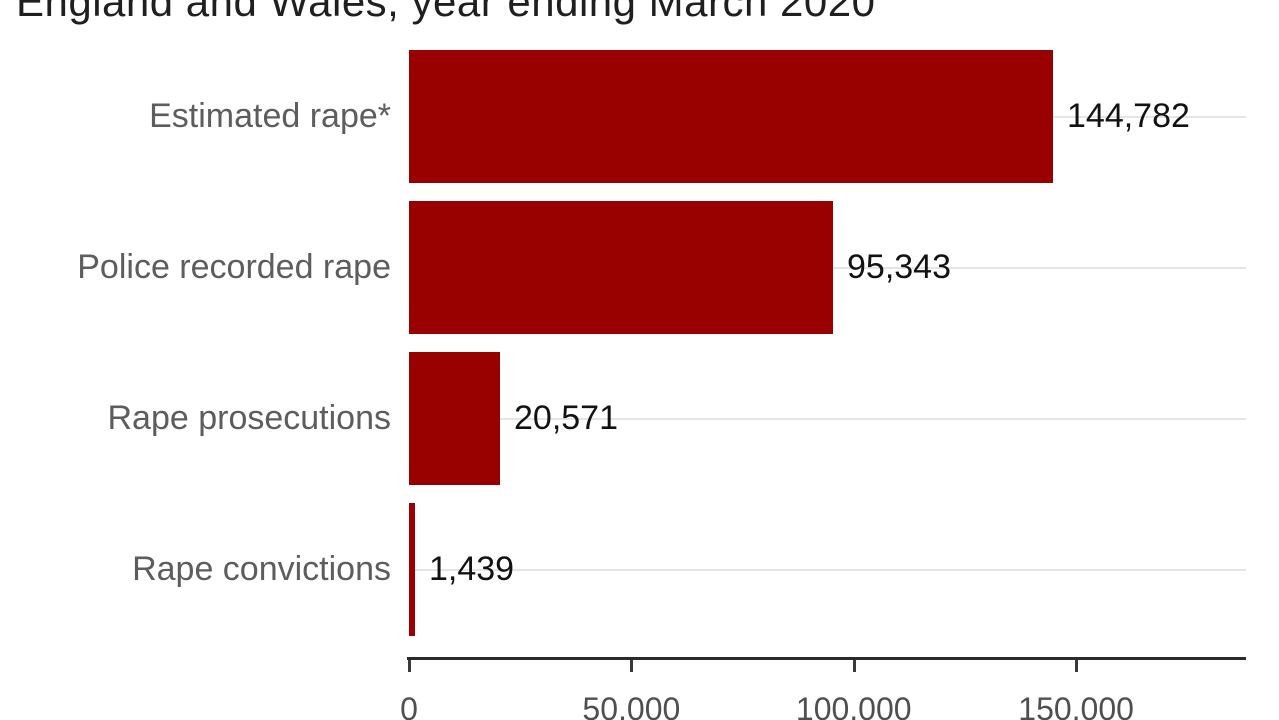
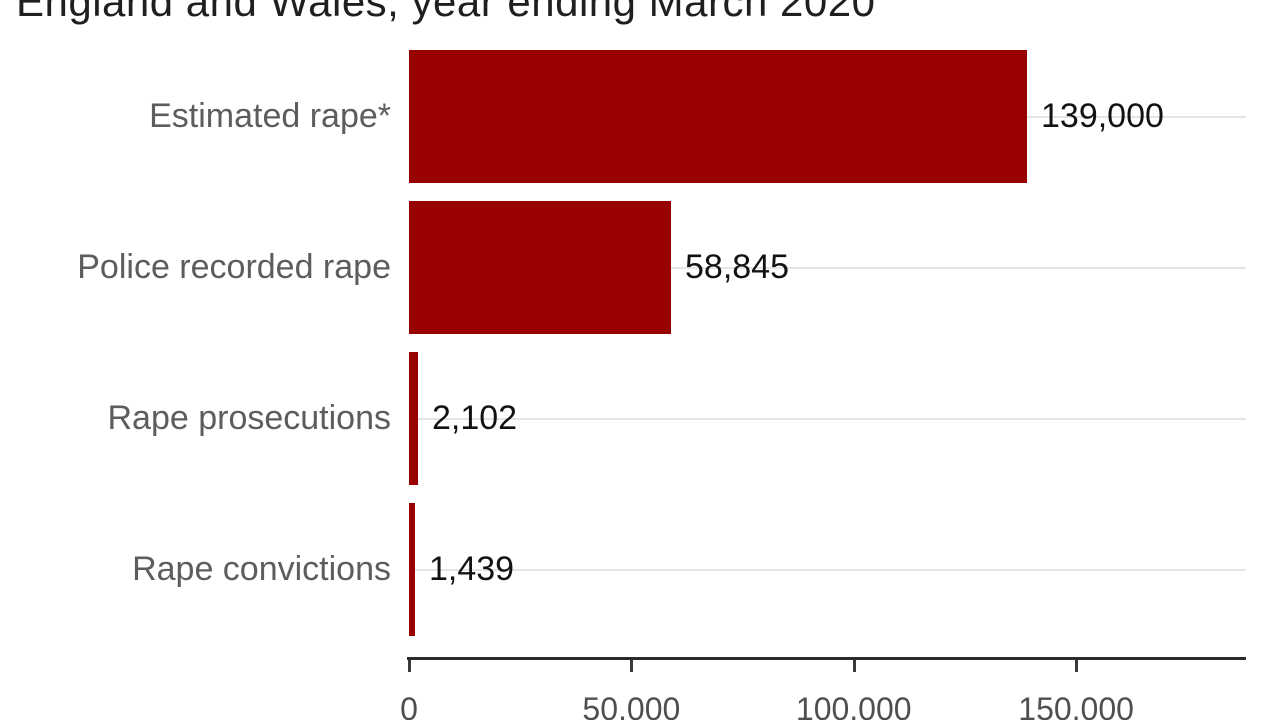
Estimated rape*: 144,782 -> 139,000
Police recorded rape: 95,343 -> 58,845
Rape prosecutions: 20,571 -> 2,102
